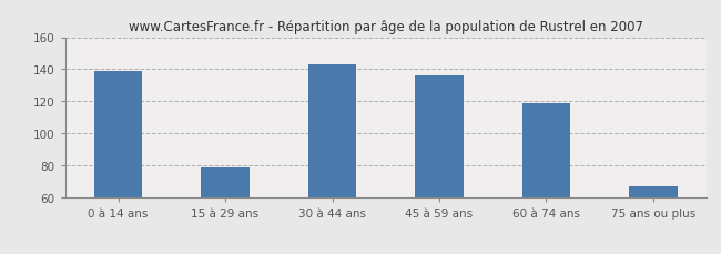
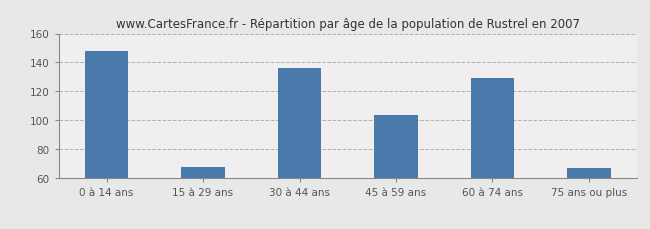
0 à 14 ans: 139 -> 148
15 à 29 ans: 79 -> 68
30 à 44 ans: 143 -> 136
45 à 59 ans: 136 -> 104
60 à 74 ans: 119 -> 129
